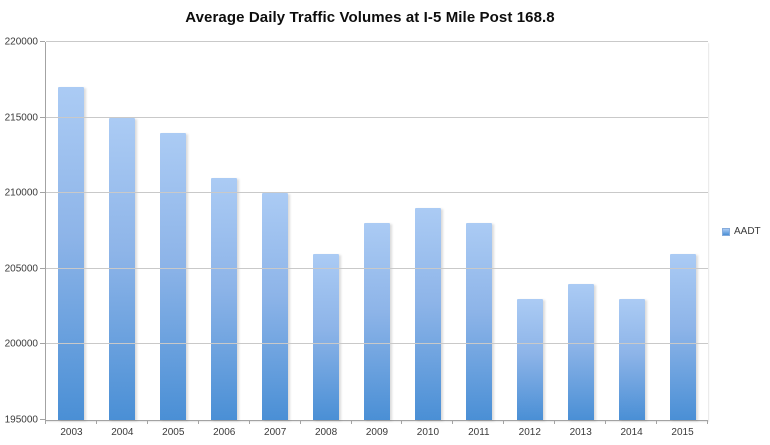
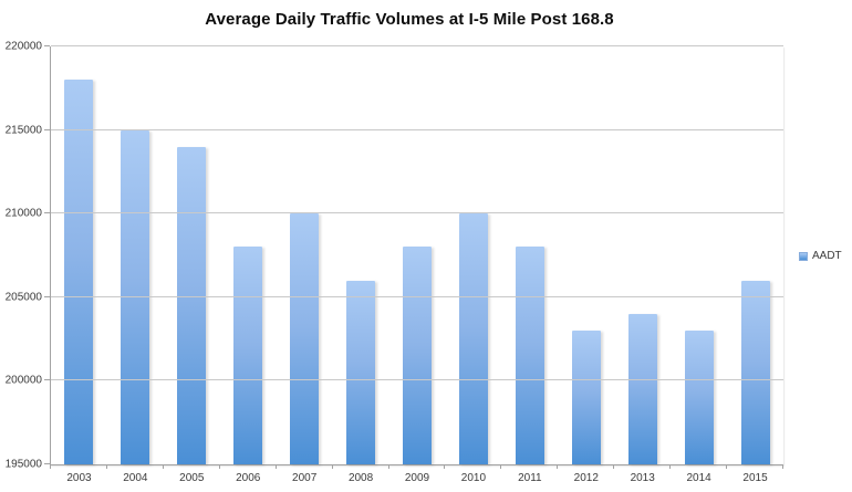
2003: 217000 -> 218000
2006: 211000 -> 208000
2010: 209000 -> 210000
